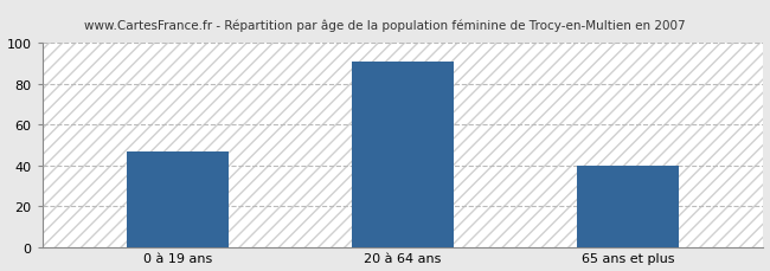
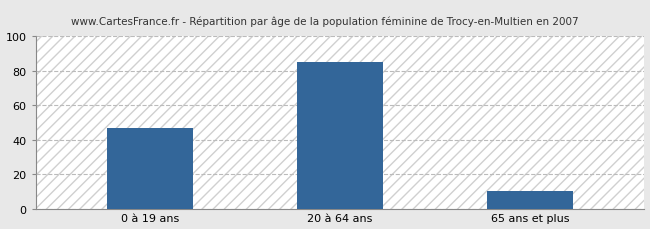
20 à 64 ans: 91 -> 85
65 ans et plus: 40 -> 10
